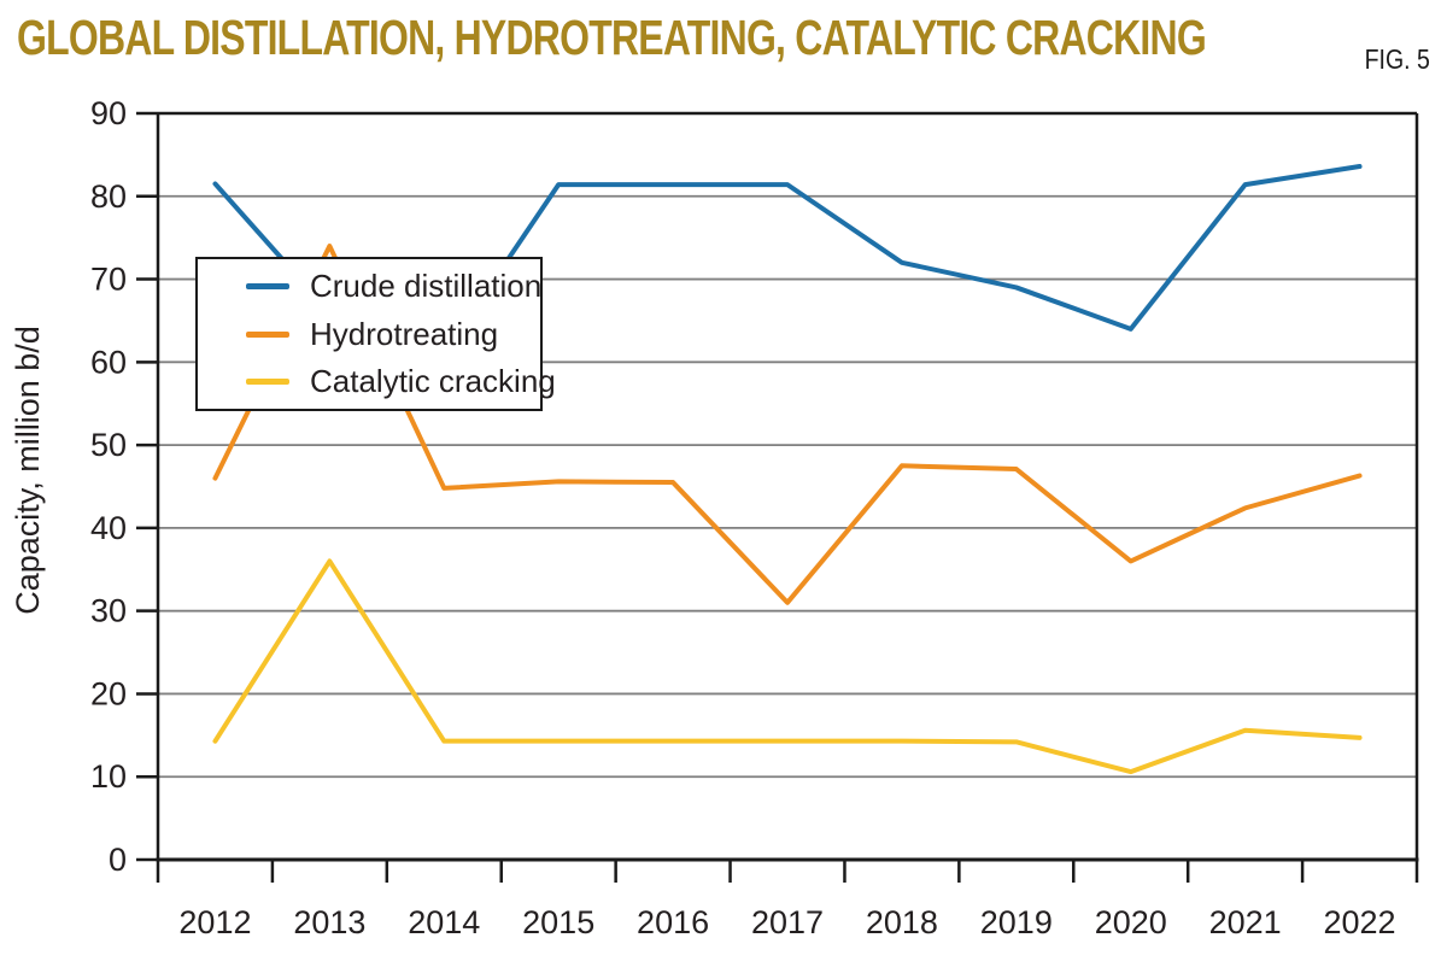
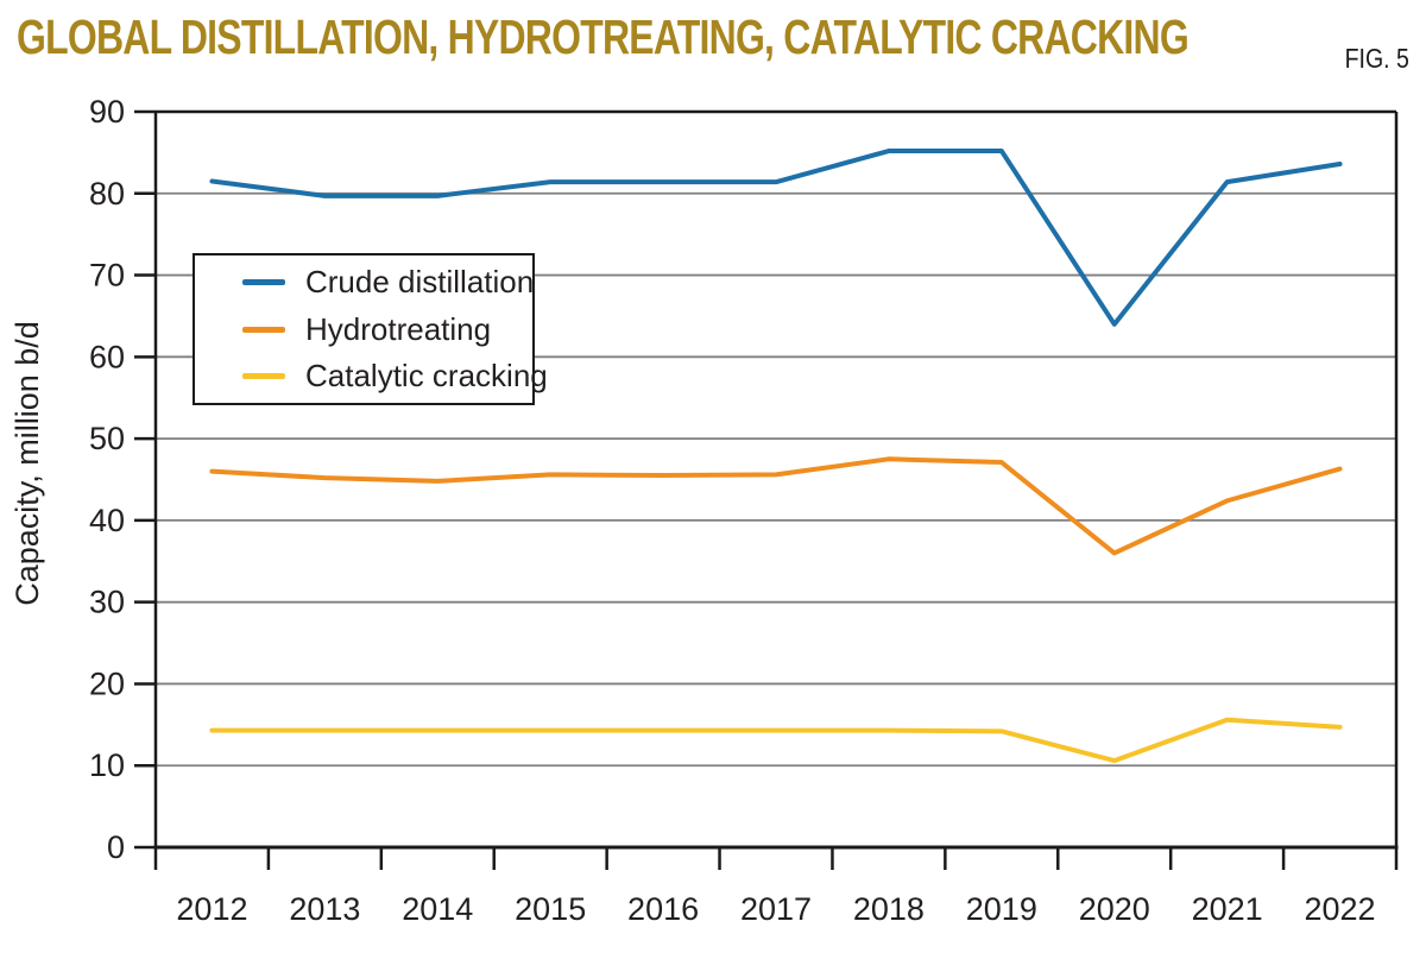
Crude distillation/2013: 66 -> 80
Hydrotreating/2013: 74 -> 45
Catalytic cracking/2013: 36 -> 14
Crude distillation/2014: 61 -> 80
Hydrotreating/2017: 31 -> 46
Crude distillation/2018: 72 -> 85
Crude distillation/2019: 69 -> 85
